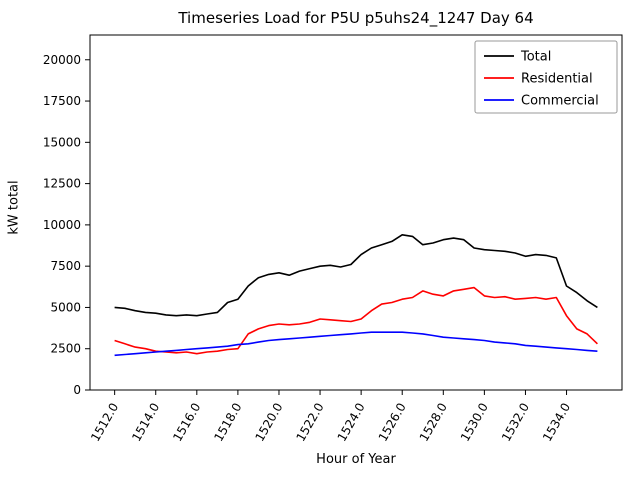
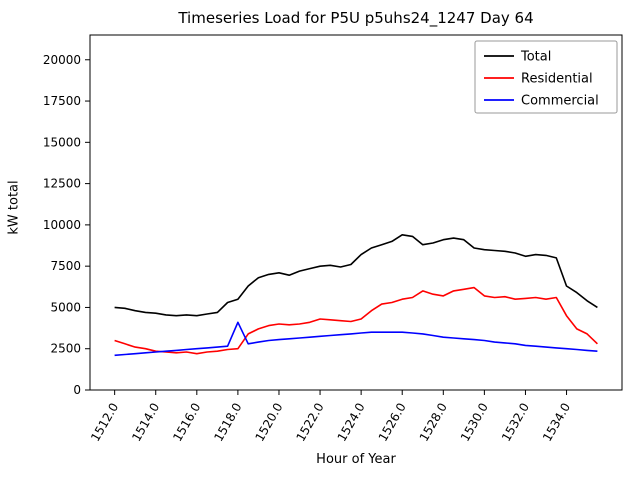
Commercial/1518.0: 2800 -> 4100
